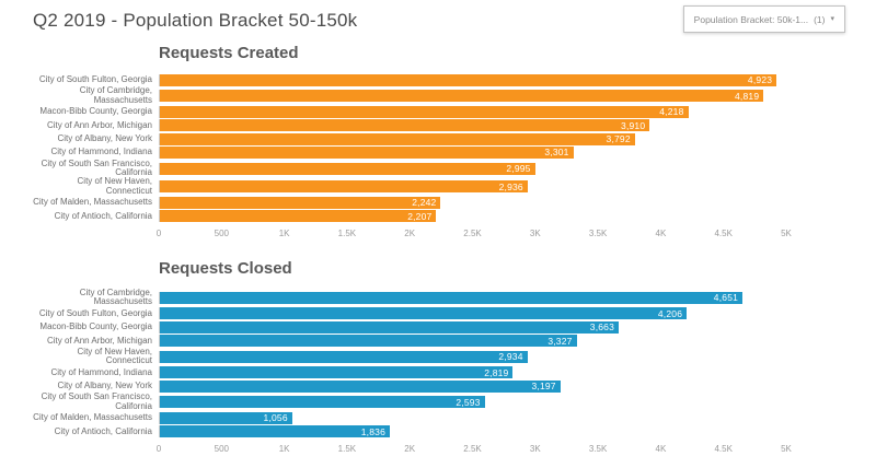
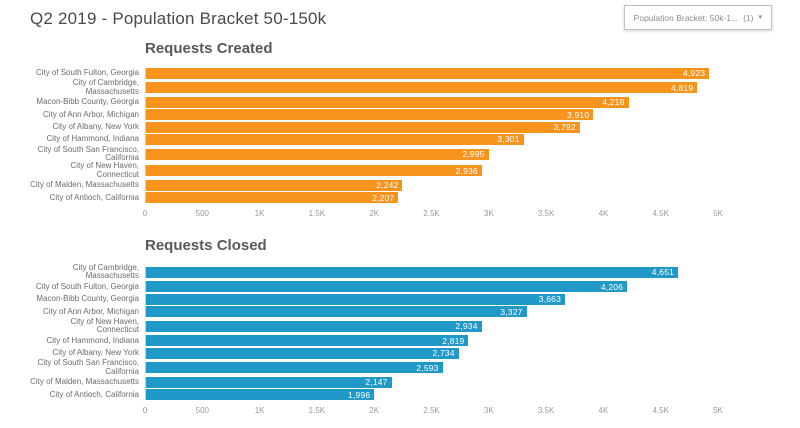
Requests Closed/City of Albany, New York: 3,197 -> 2,734
Requests Closed/City of Malden, Massachusetts: 1,056 -> 2,147
Requests Closed/City of Antioch, California: 1,836 -> 1,996
